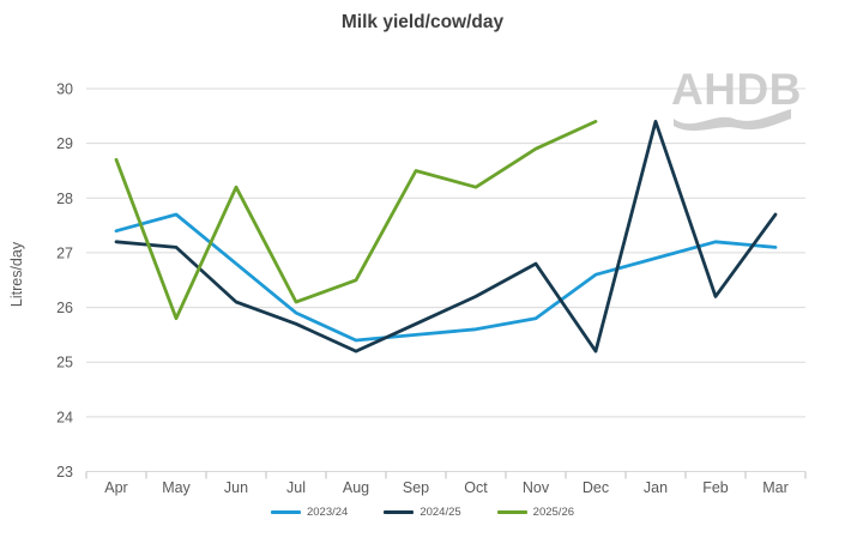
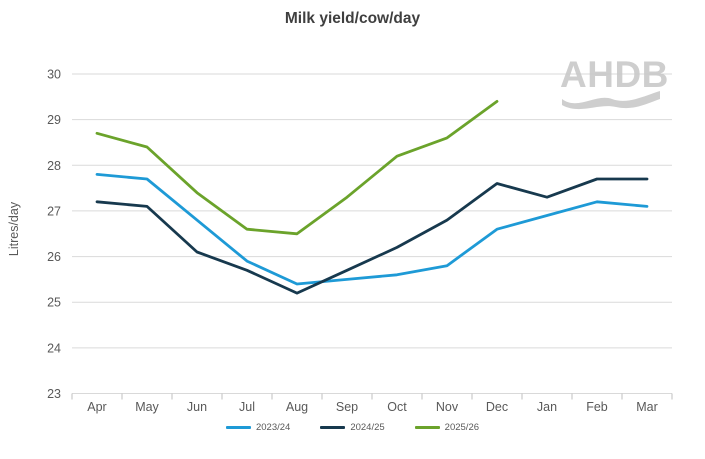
2023/24/Apr: 27.4 -> 27.8
2025/26/May: 25.8 -> 28.4
2025/26/Jun: 28.2 -> 27.4
2025/26/Jul: 26.1 -> 26.6
2025/26/Sep: 28.5 -> 27.3
2025/26/Nov: 28.9 -> 28.6
2024/25/Dec: 25.2 -> 27.6
2024/25/Jan: 29.4 -> 27.3
2024/25/Feb: 26.2 -> 27.7
